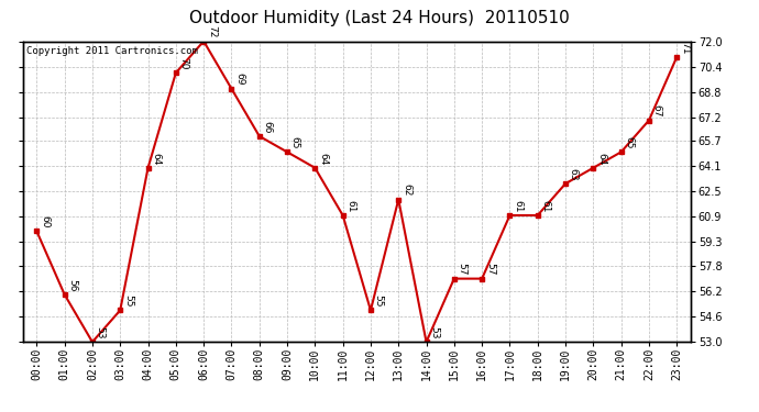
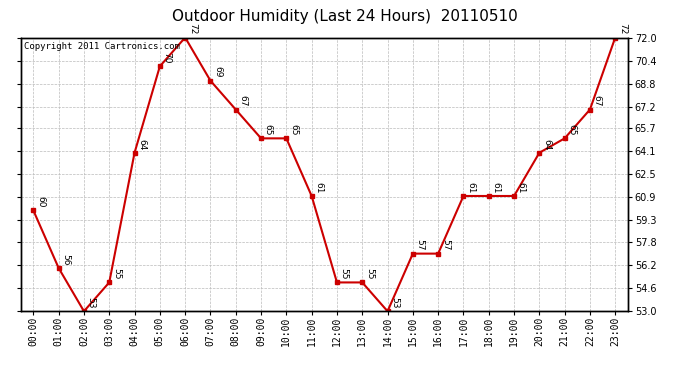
08:00: 66 -> 67
10:00: 64 -> 65
13:00: 62 -> 55
19:00: 63 -> 61
23:00: 71 -> 72
